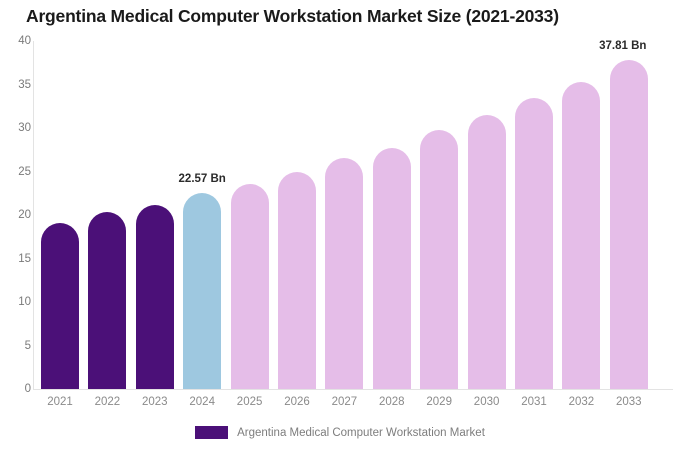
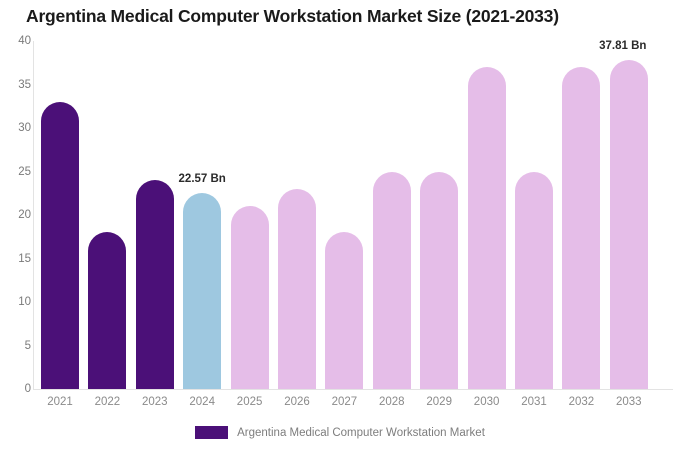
2021: 19 -> 33
2022: 20 -> 18
2023: 21 -> 24
2025: 24 -> 21
2026: 25 -> 23
2027: 26 -> 18
2028: 28 -> 25
2029: 30 -> 25
2030: 32 -> 37
2031: 33 -> 25
2032: 35 -> 37
